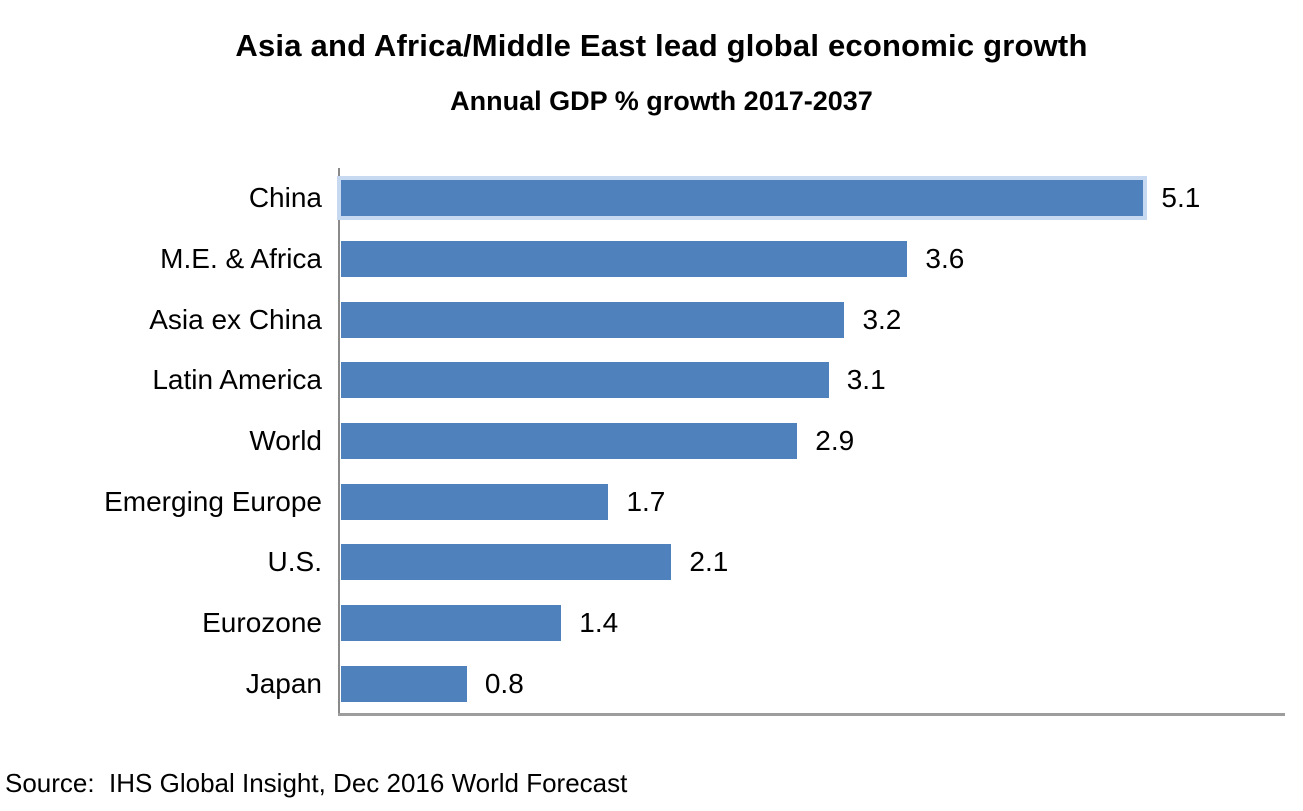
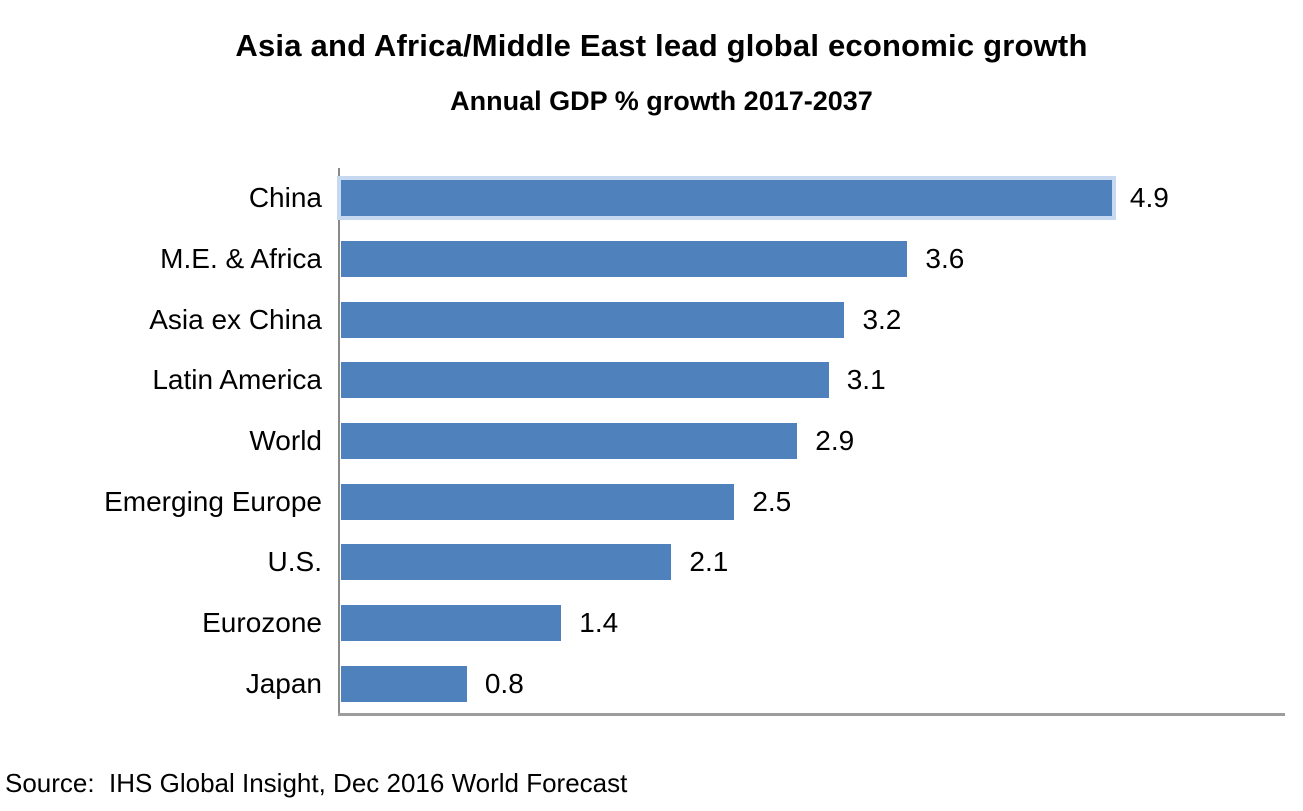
China: 5.1 -> 4.9
Emerging Europe: 1.7 -> 2.5
